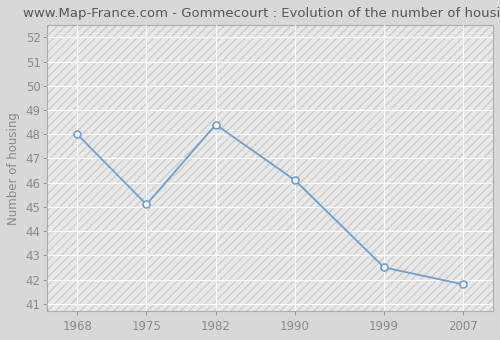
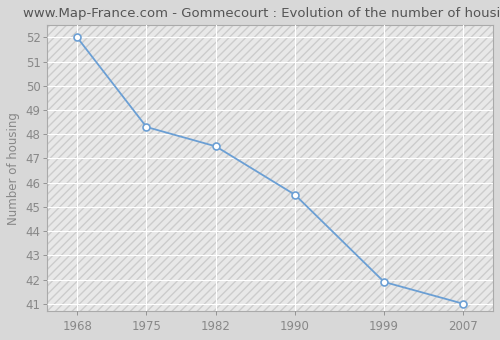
1968: 48.0 -> 52.0
1975: 45.1 -> 48.3
1982: 48.4 -> 47.5
1990: 46.1 -> 45.5
1999: 42.5 -> 41.9
2007: 41.8 -> 41.0
